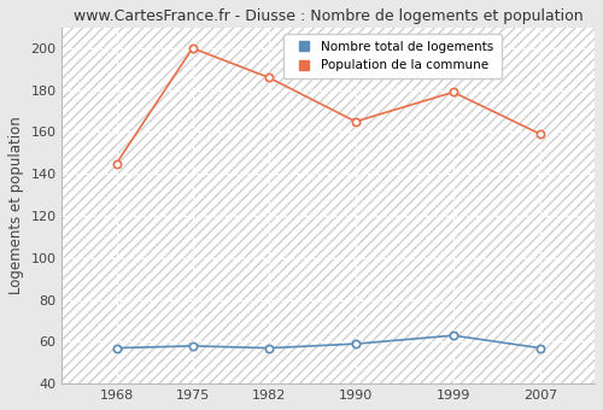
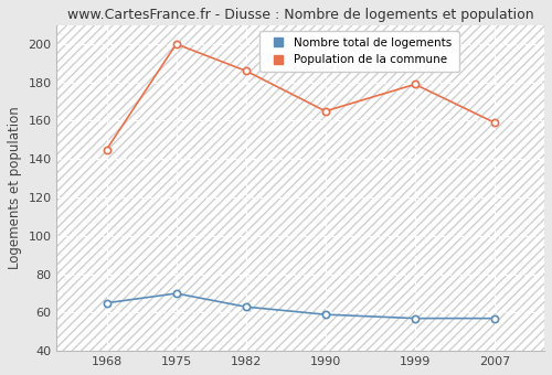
Nombre total de logements/1968: 57 -> 65
Nombre total de logements/1975: 58 -> 70
Nombre total de logements/1982: 57 -> 63
Nombre total de logements/1999: 63 -> 57
